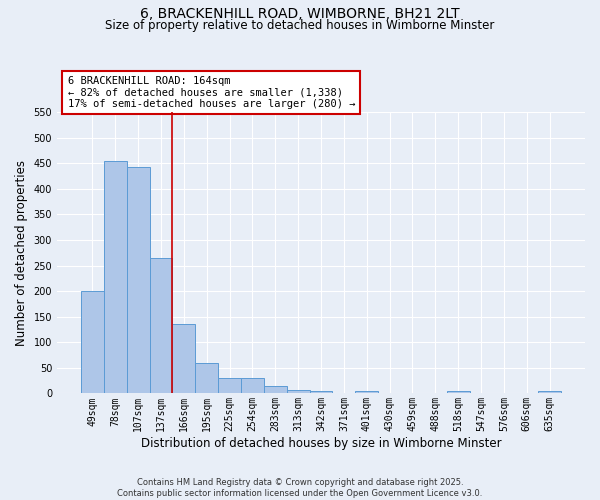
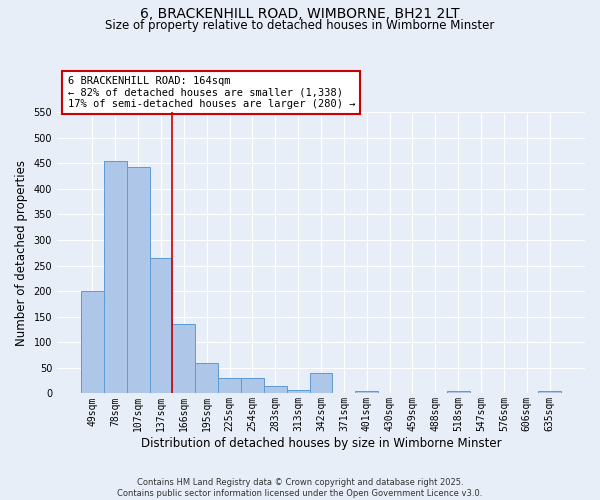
342sqm: 5 -> 40
